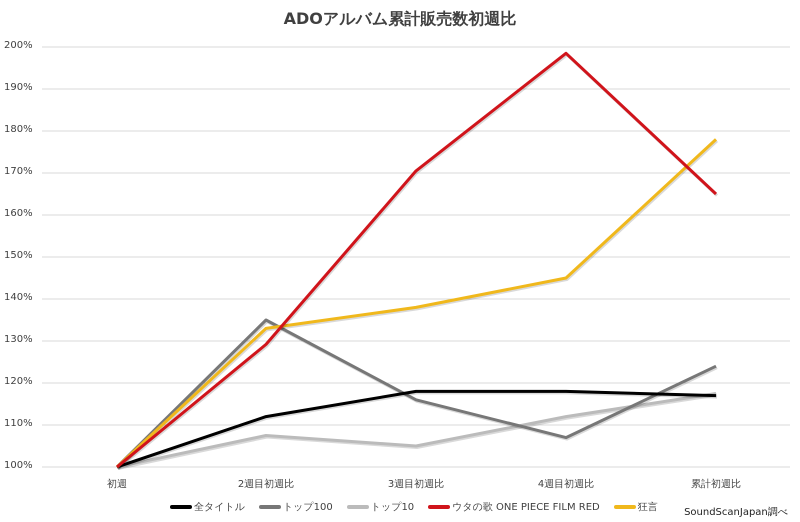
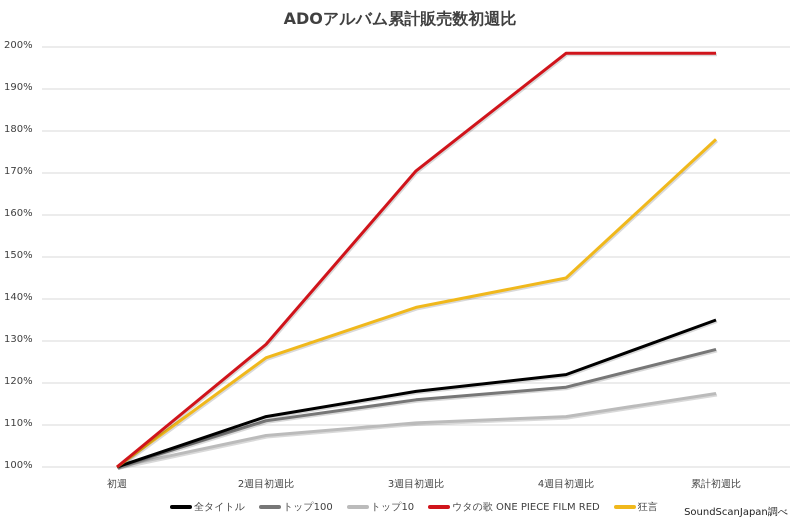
トップ100/2週目初週比: 135% -> 111%
狂言/2週目初週比: 133% -> 126%
トップ10/3週目初週比: 105% -> 110%
全タイトル/4週目初週比: 118% -> 122%
トップ100/4週目初週比: 107% -> 119%
全タイトル/累計初週比: 117% -> 135%
トップ100/累計初週比: 124% -> 128%
ウタの歌 ONE PIECE FILM RED/累計初週比: 165% -> 198%
